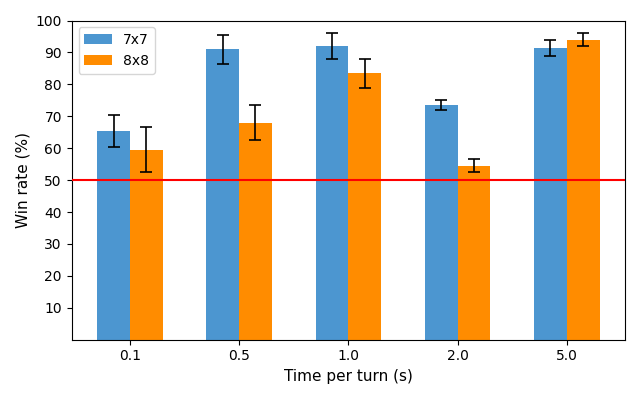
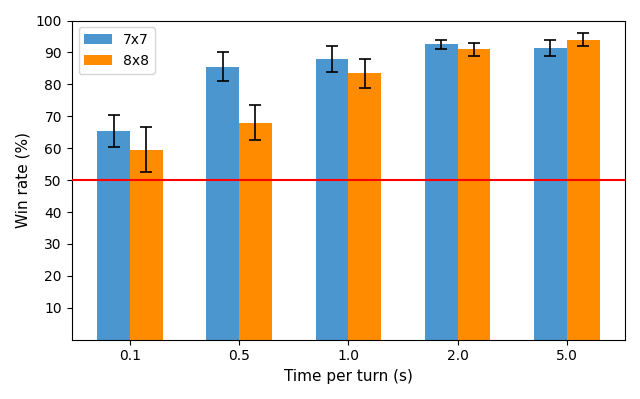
7x7/0.5: 91.0 -> 85.5
7x7/1.0: 92.0 -> 88.0
7x7/2.0: 73.5 -> 92.5
8x8/2.0: 54.5 -> 91.0
